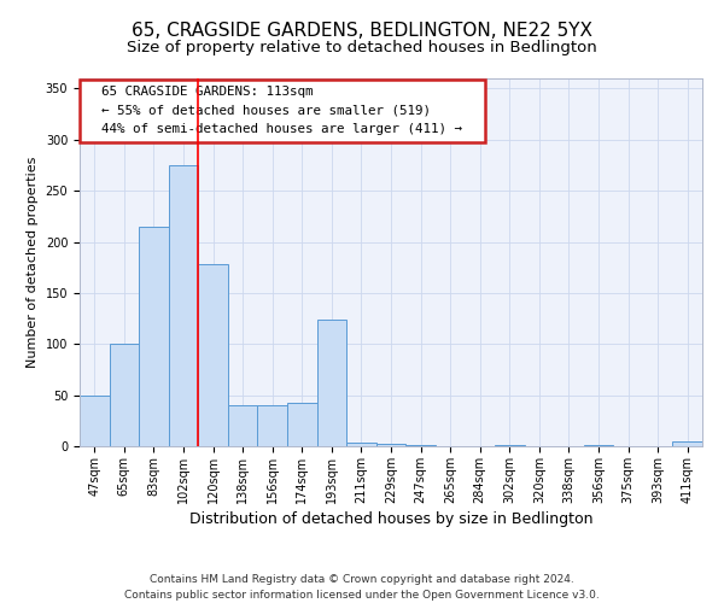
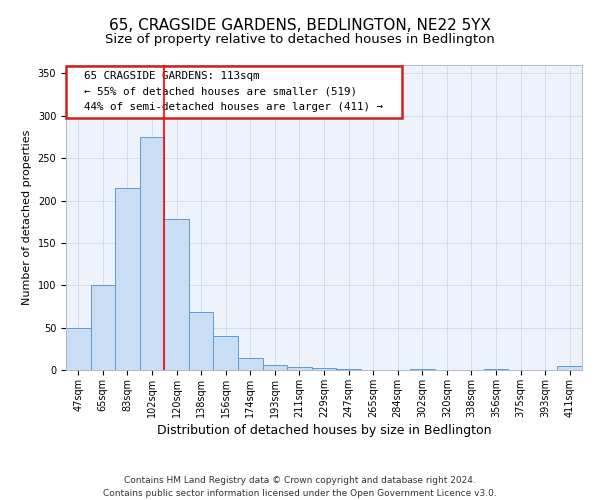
138sqm: 40 -> 68
174sqm: 42 -> 14
193sqm: 124 -> 6
